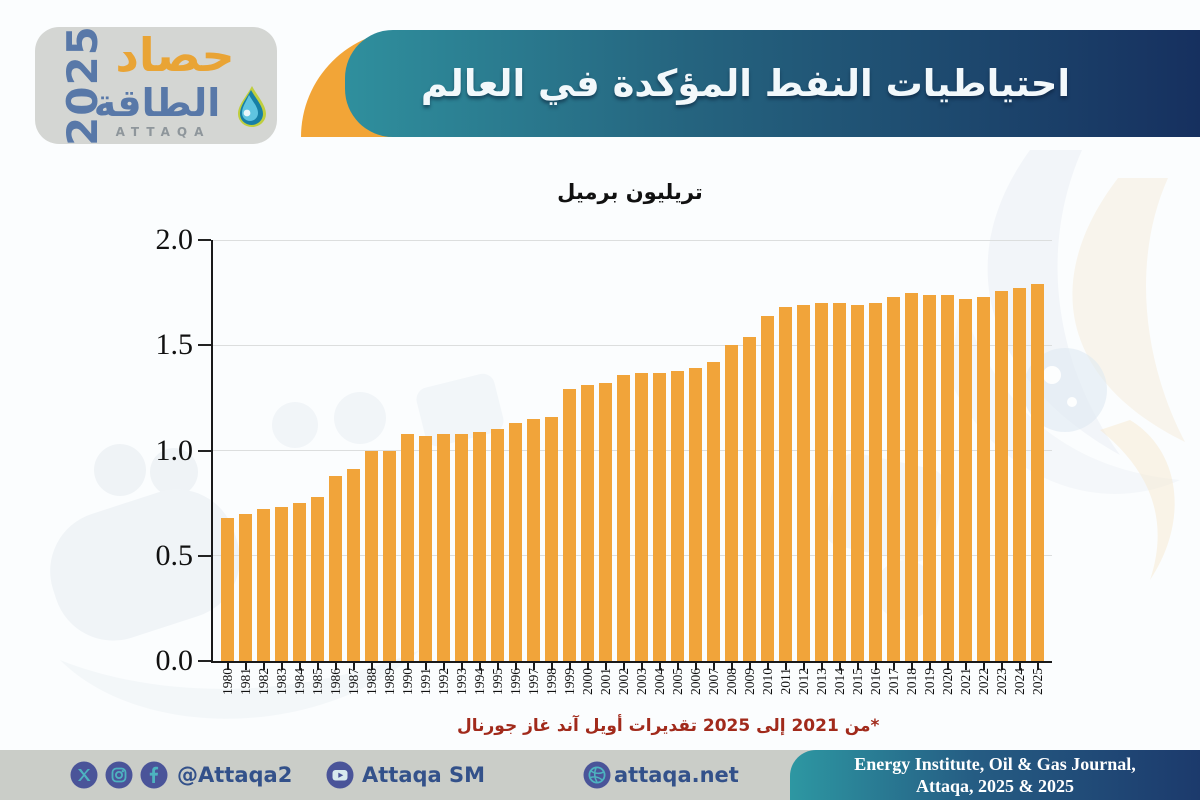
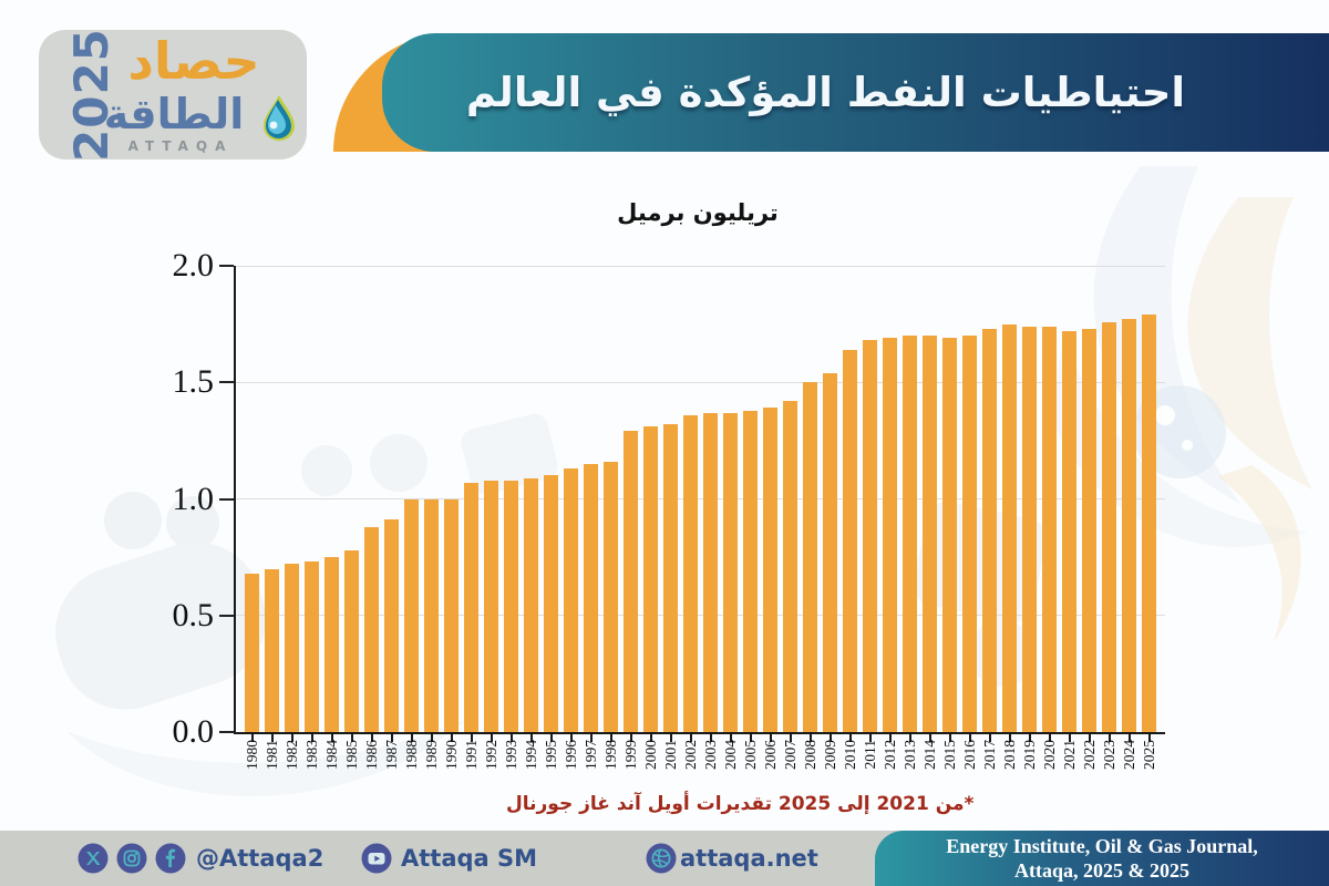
1990: 1.08 -> 1.00
